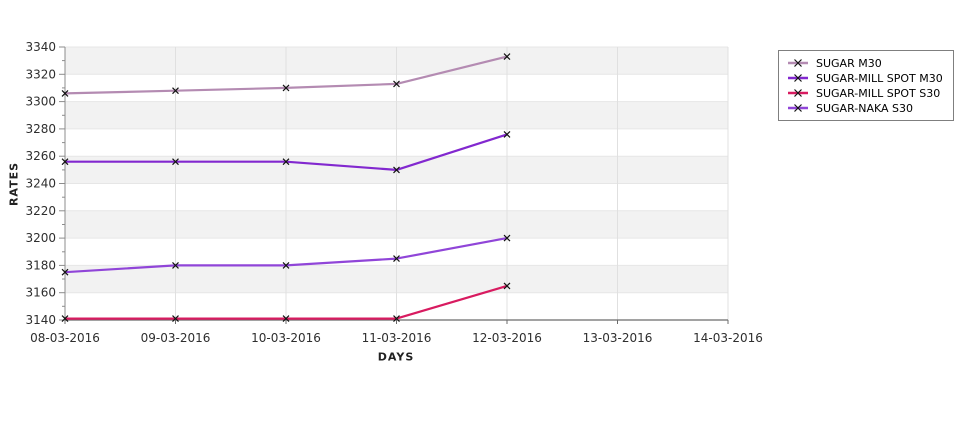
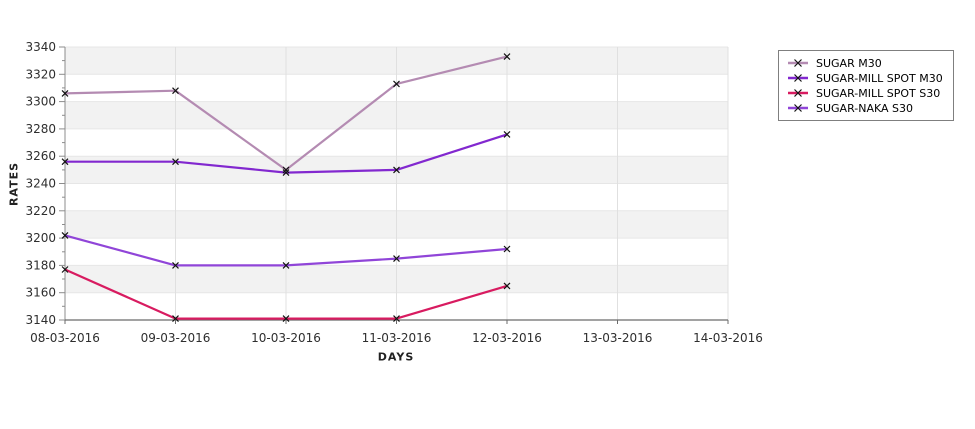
SUGAR-MILL SPOT S30/08-03-2016: 3141 -> 3177
SUGAR-NAKA S30/08-03-2016: 3175 -> 3202
SUGAR M30/10-03-2016: 3310 -> 3250
SUGAR-MILL SPOT M30/10-03-2016: 3256 -> 3248
SUGAR-NAKA S30/12-03-2016: 3200 -> 3192
